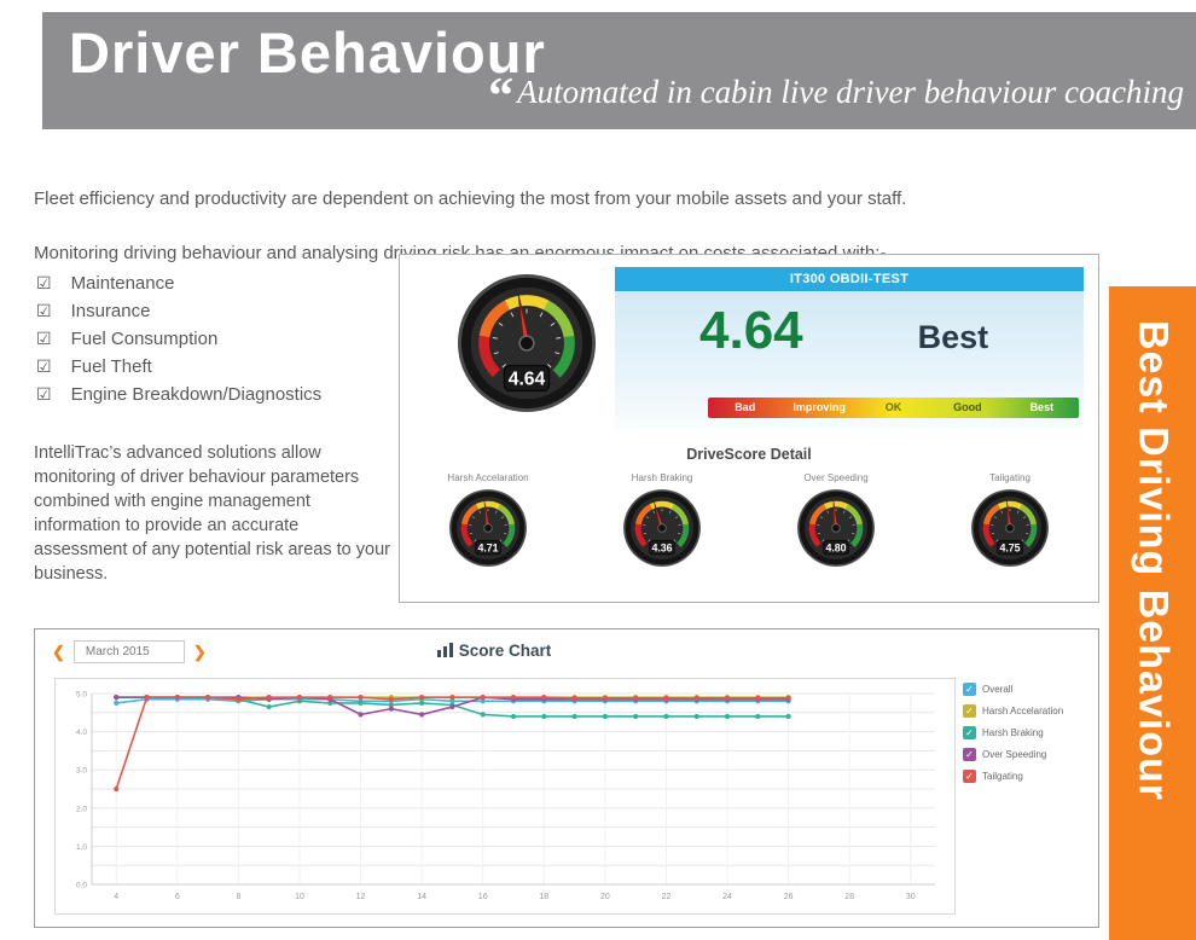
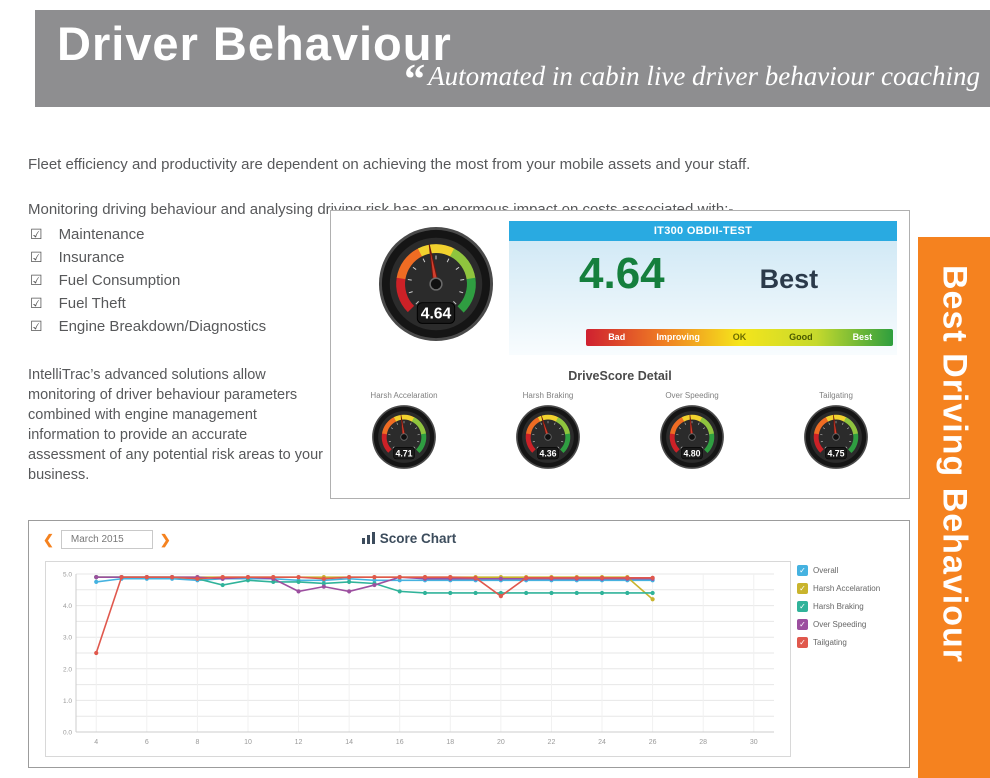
Tailgating/20: 4.9 -> 4.3
Harsh Accelaration/26: 4.9 -> 4.2
